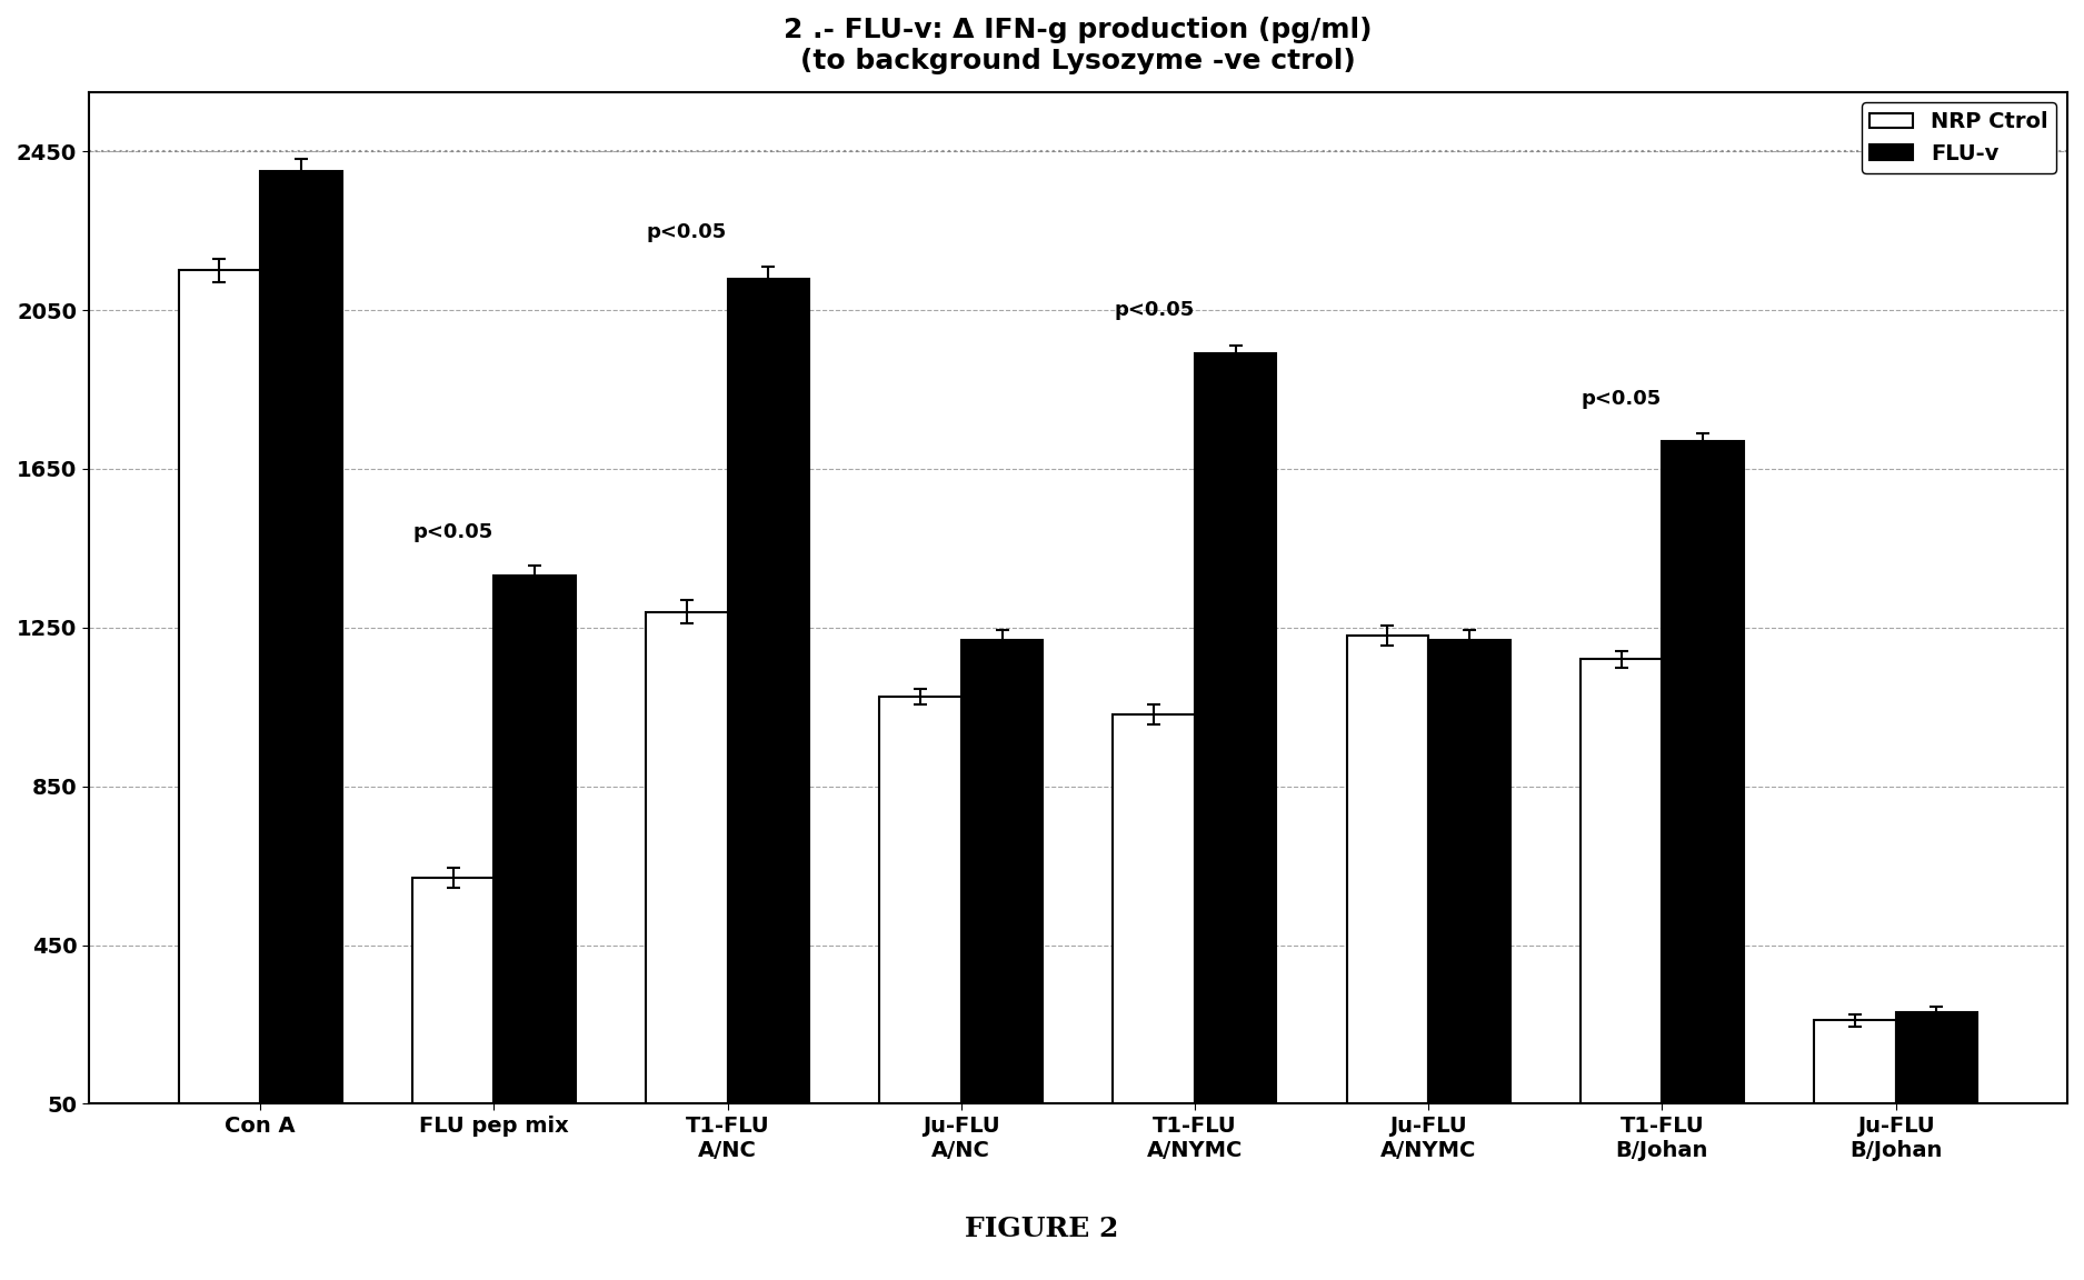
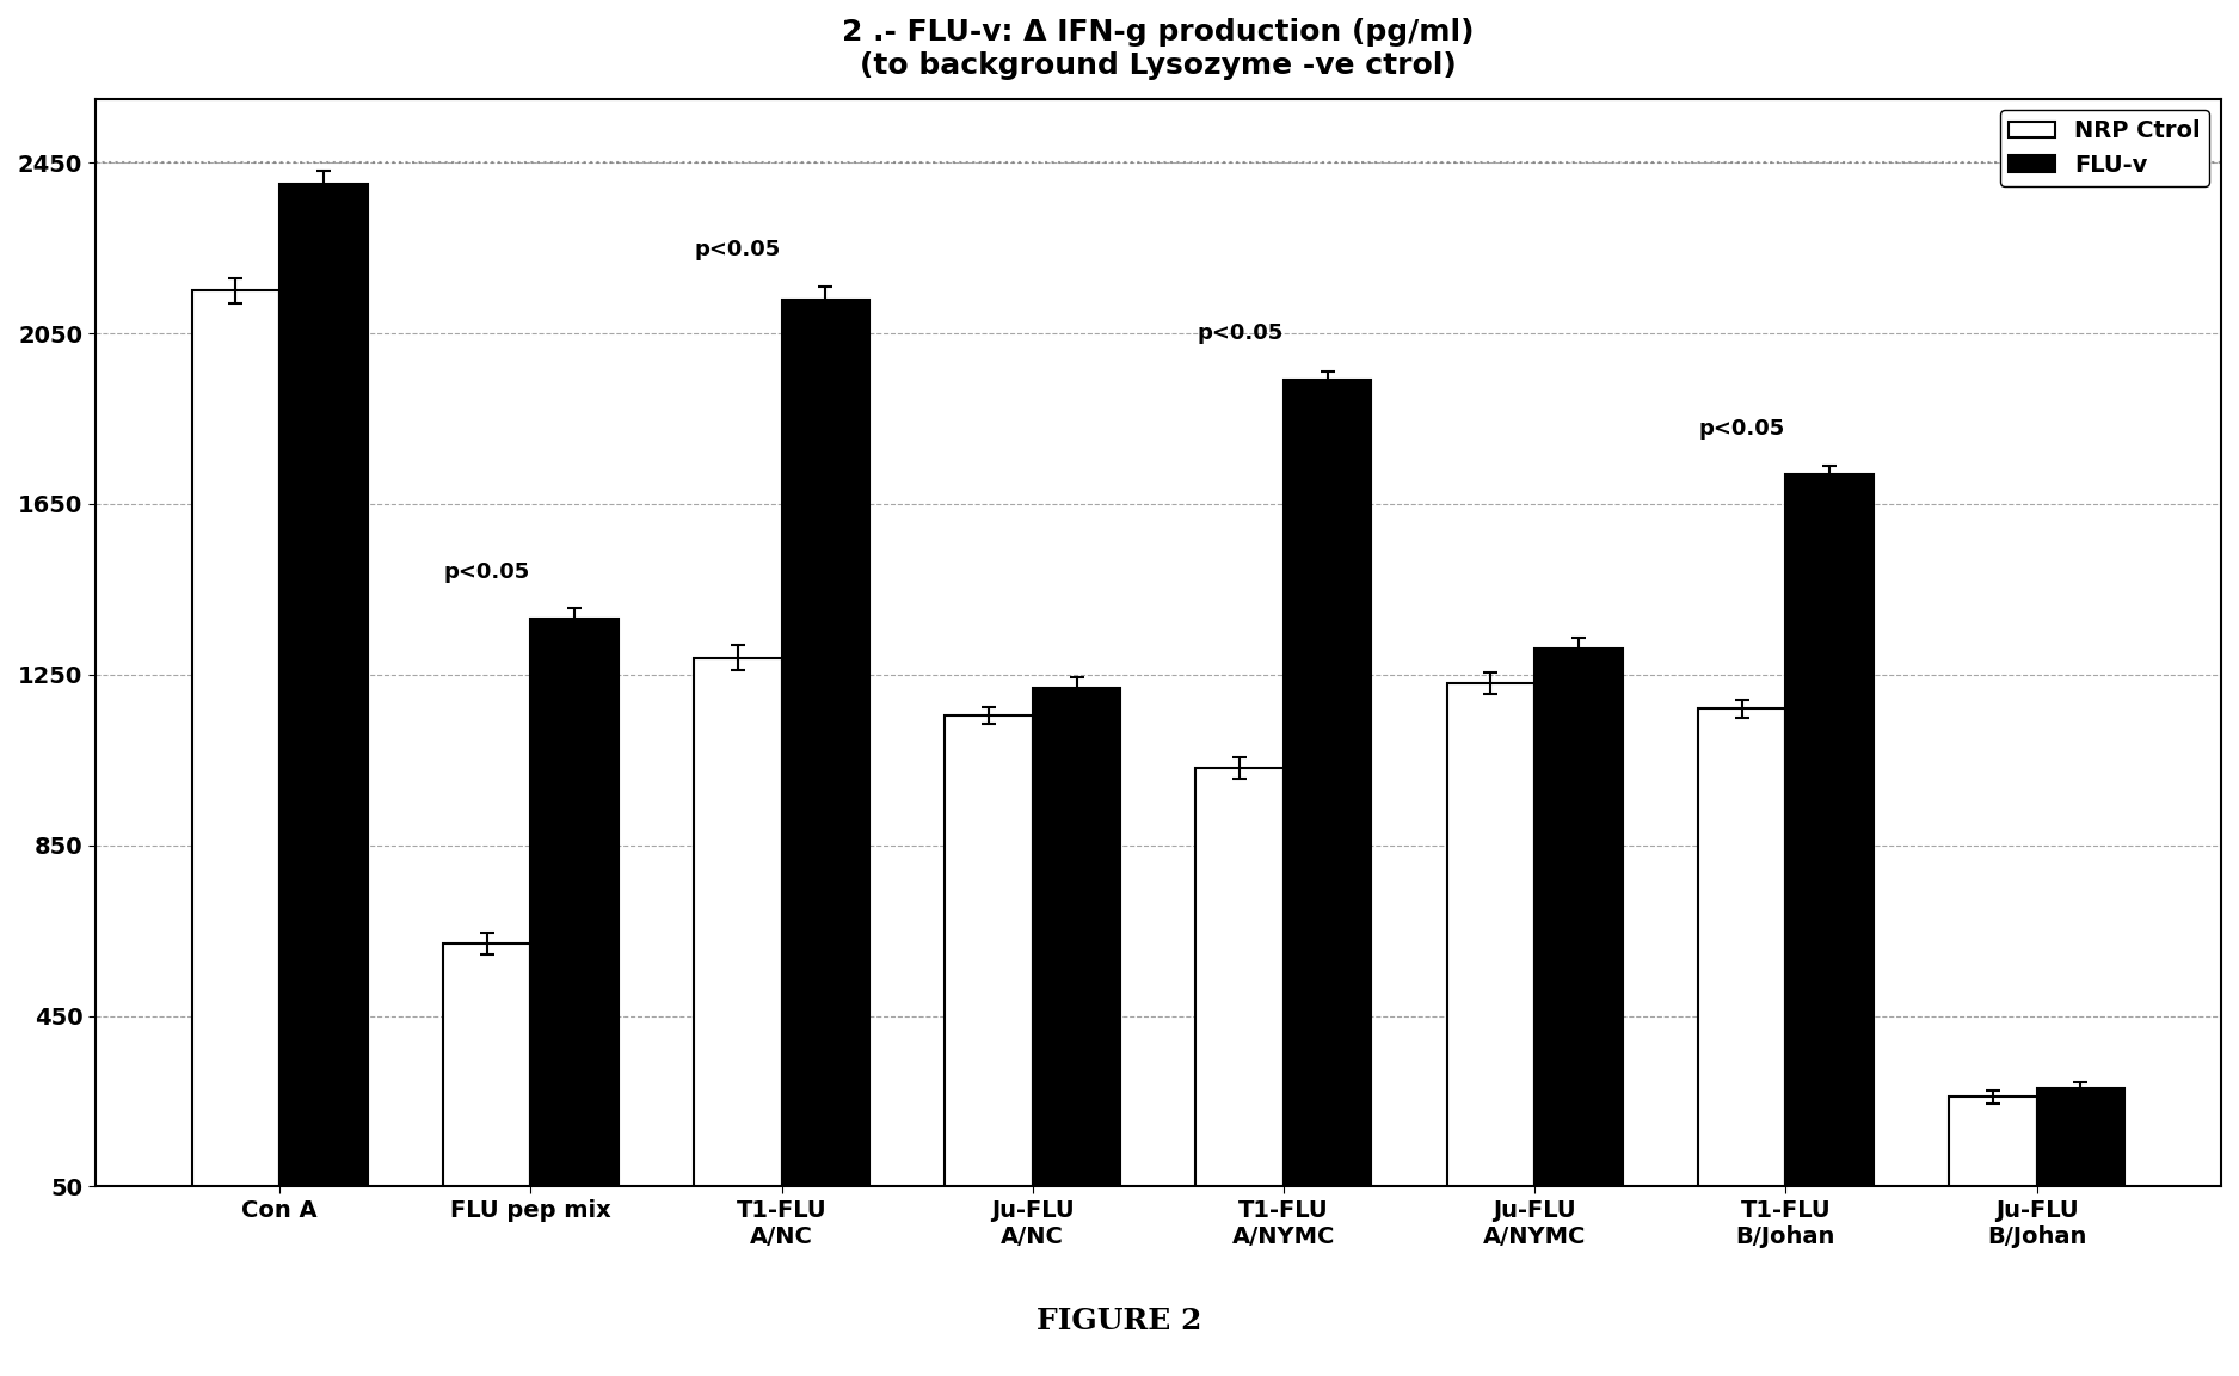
NRP Ctrol/Ju-FLU A/NC: 1075 -> 1155
FLU-v/Ju-FLU A/NYMC: 1220 -> 1310
